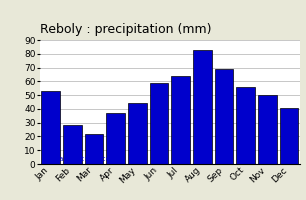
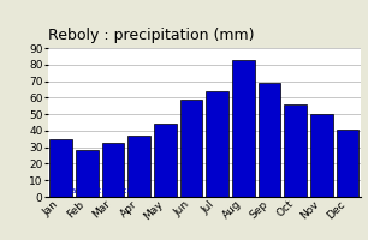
Jan: 53 -> 35
Mar: 22 -> 33
